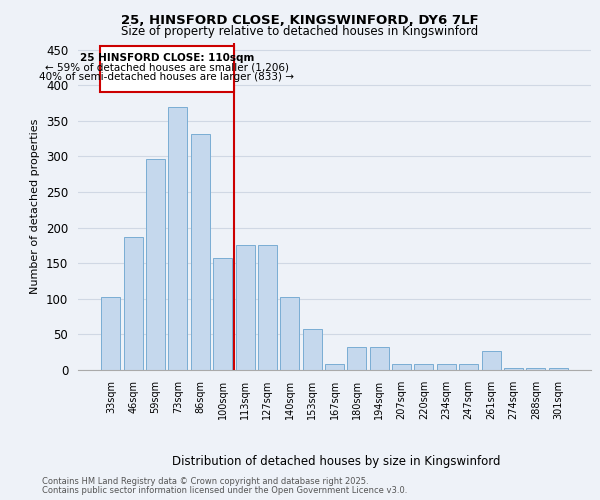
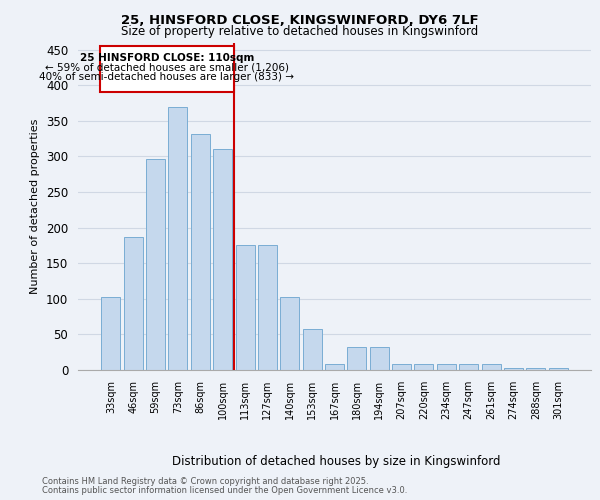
100sqm: 158 -> 311
261sqm: 26 -> 8
